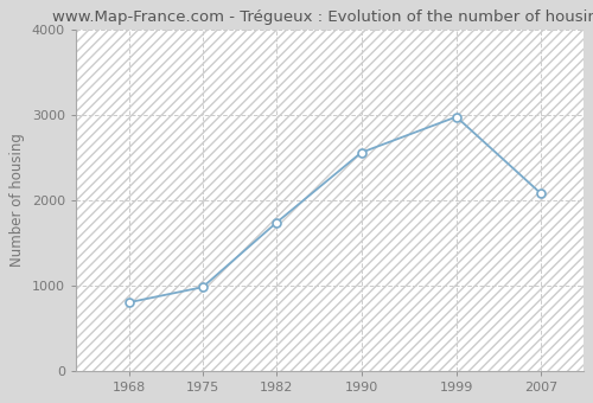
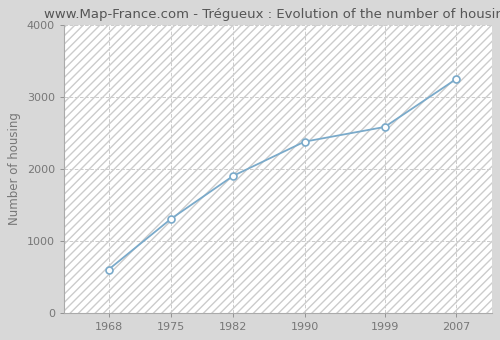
1968: 800 -> 600
1975: 980 -> 1300
1982: 1740 -> 1900
1990: 2560 -> 2380
1999: 2980 -> 2580
2007: 2080 -> 3250
